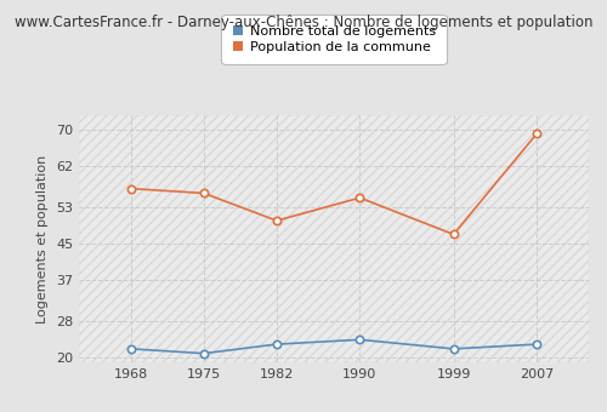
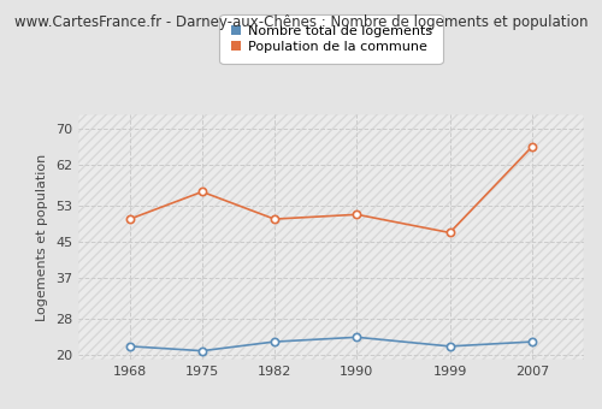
Population de la commune/1968: 57 -> 50
Population de la commune/1990: 55 -> 51
Population de la commune/2007: 69 -> 66
